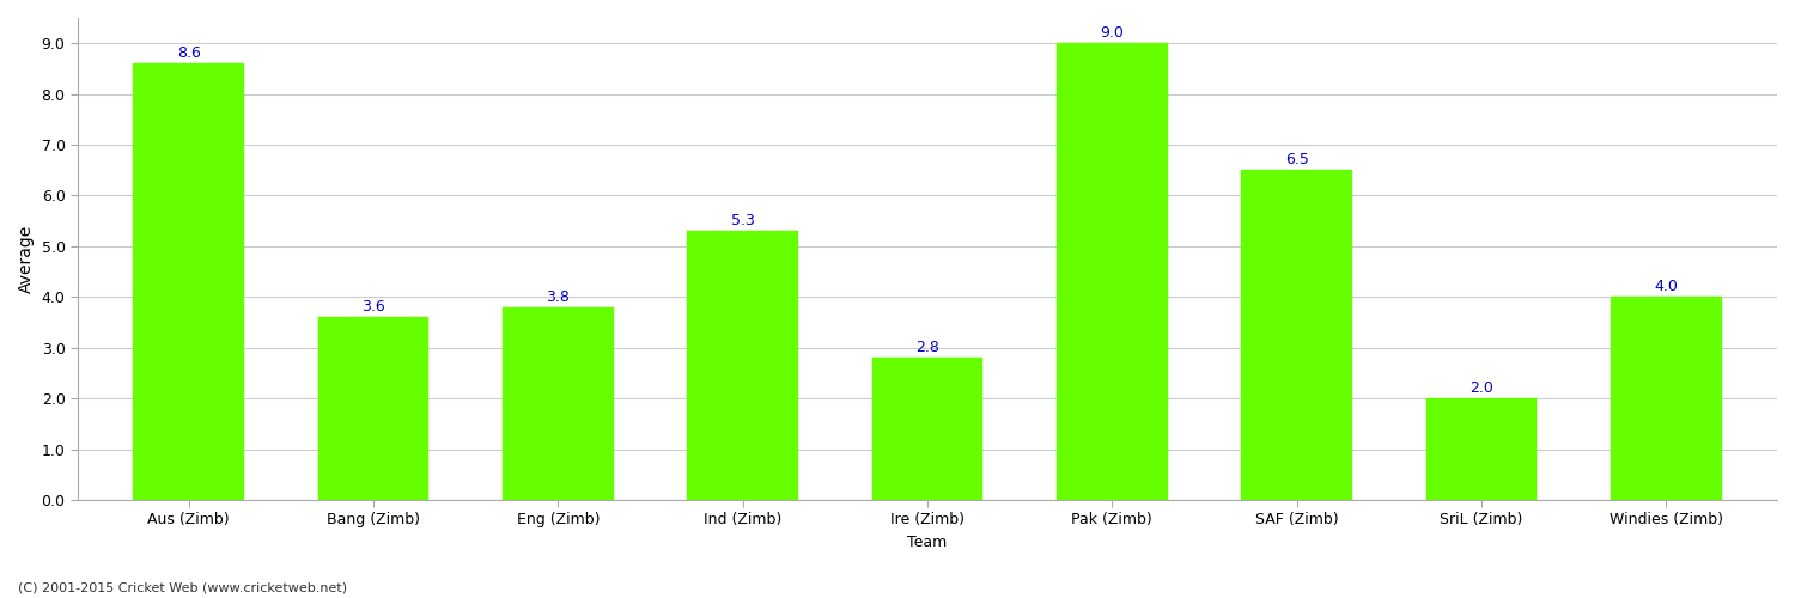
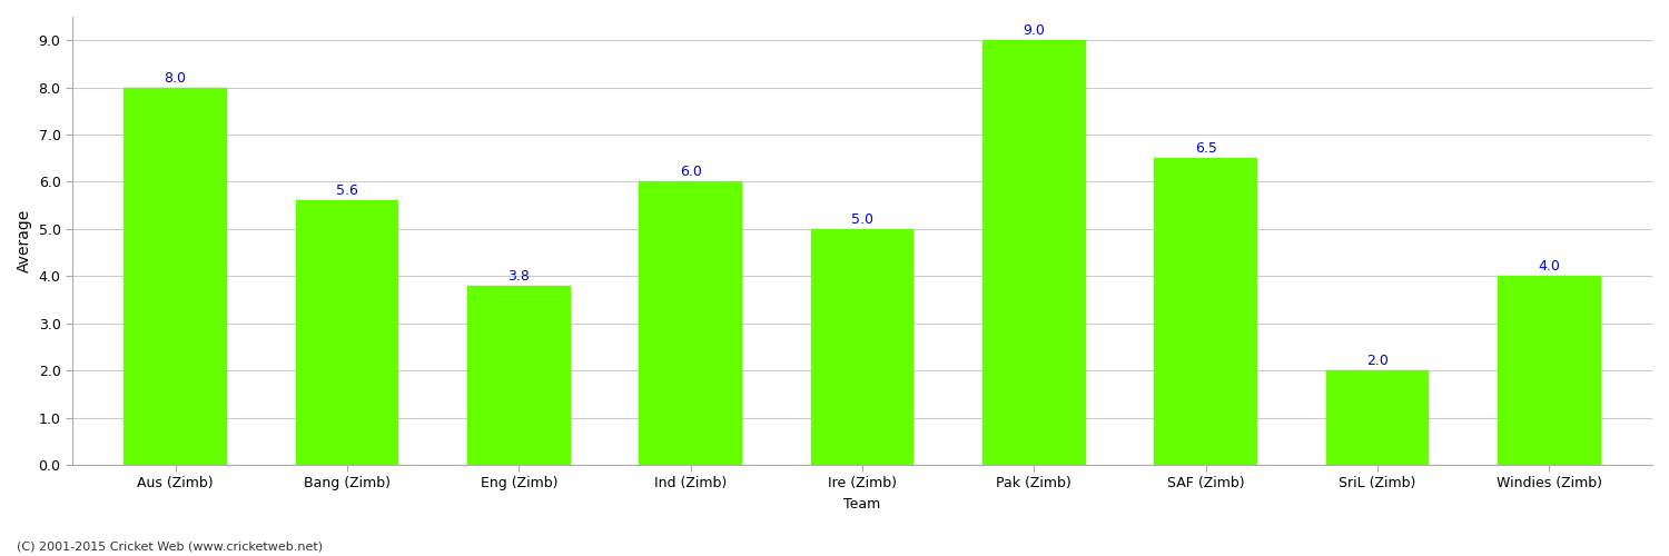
Aus (Zimb): 8.6 -> 8.0
Bang (Zimb): 3.6 -> 5.6
Ind (Zimb): 5.3 -> 6.0
Ire (Zimb): 2.8 -> 5.0
